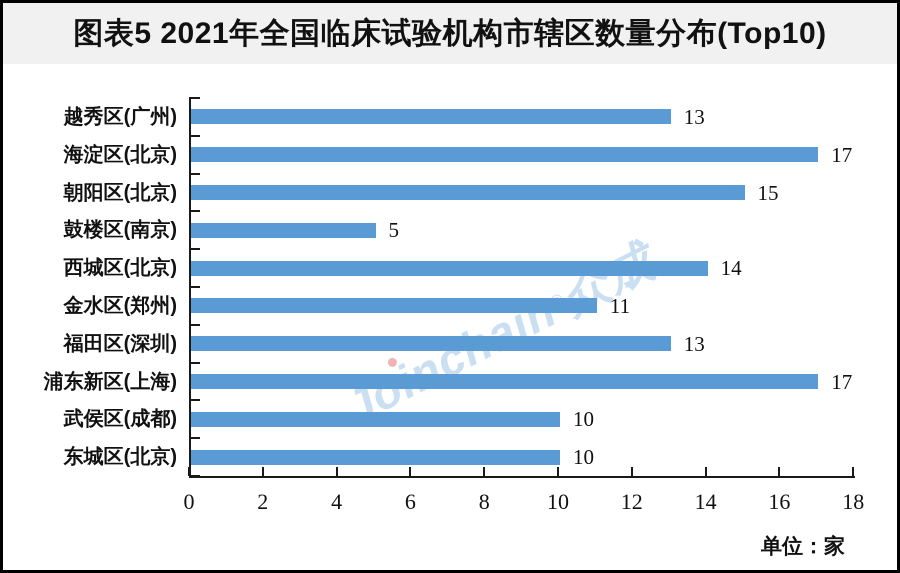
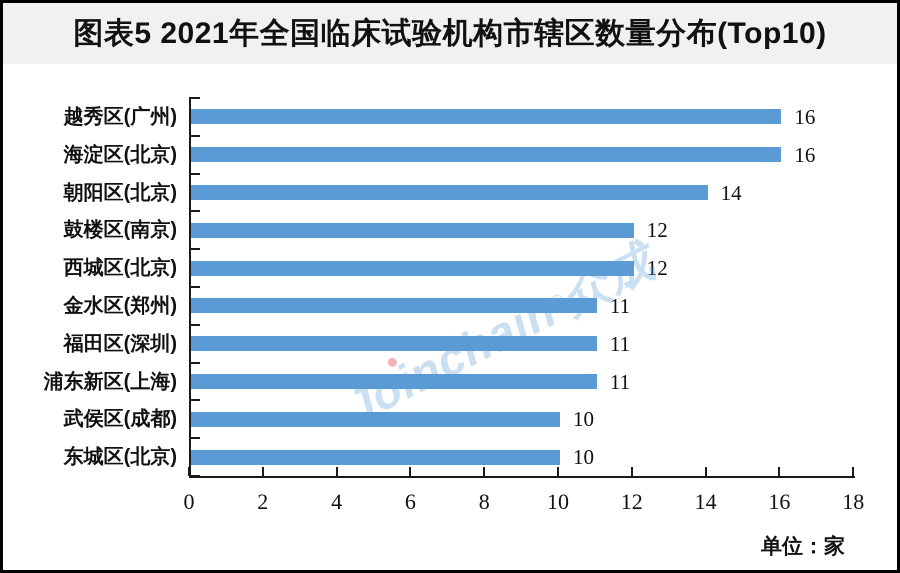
越秀区(广州): 13 -> 16
海淀区(北京): 17 -> 16
朝阳区(北京): 15 -> 14
鼓楼区(南京): 5 -> 12
西城区(北京): 14 -> 12
福田区(深圳): 13 -> 11
浦东新区(上海): 17 -> 11
